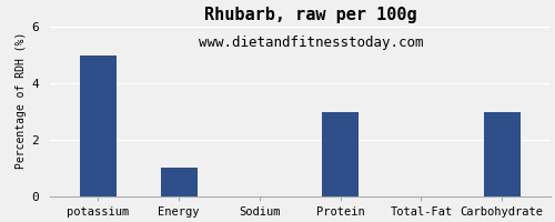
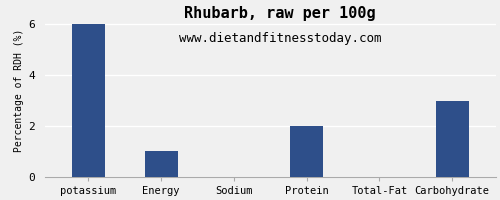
potassium: 5 -> 6
Protein: 3 -> 2
